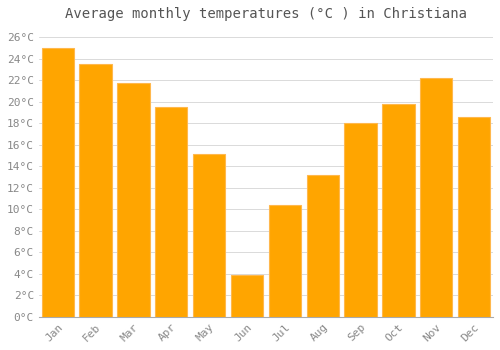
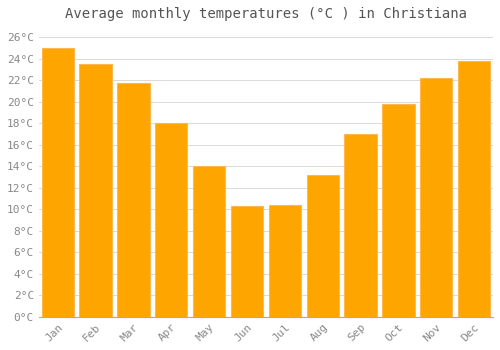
Apr: 19.5°C -> 18.0°C
May: 15.1°C -> 14.0°C
Jun: 3.9°C -> 10.3°C
Sep: 18.0°C -> 17.0°C
Dec: 18.6°C -> 23.8°C
